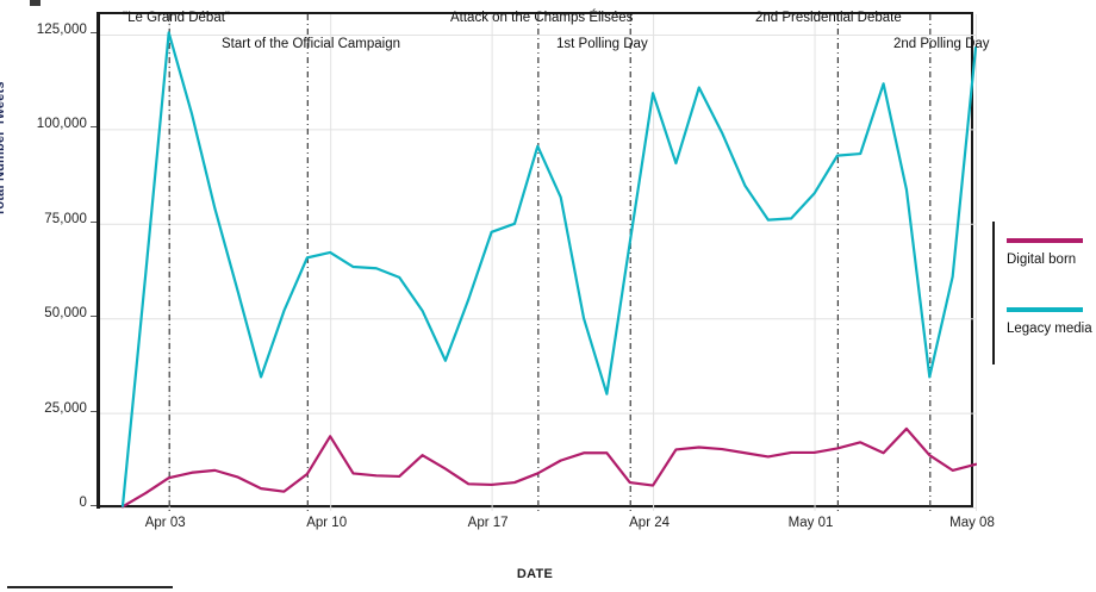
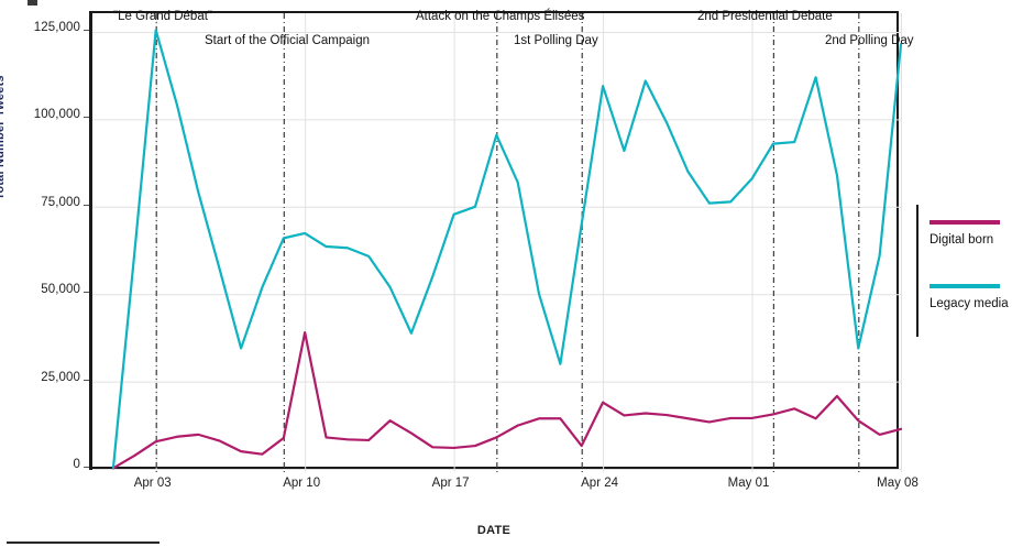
Digital born/Apr 10: 19000 -> 39000
Digital born/Apr 24: 6000 -> 19000
